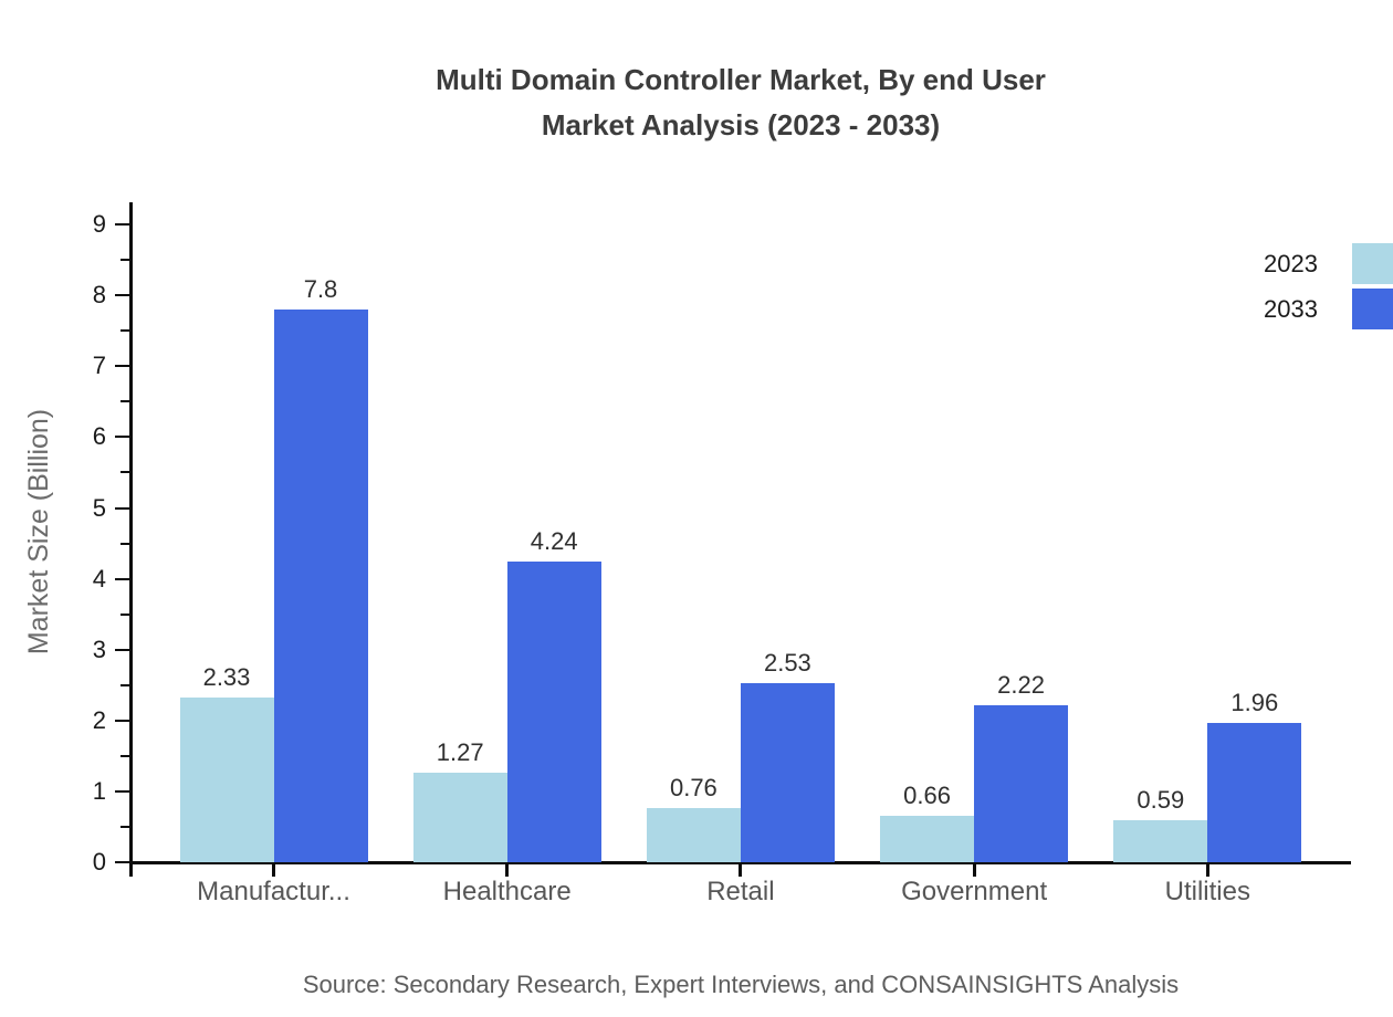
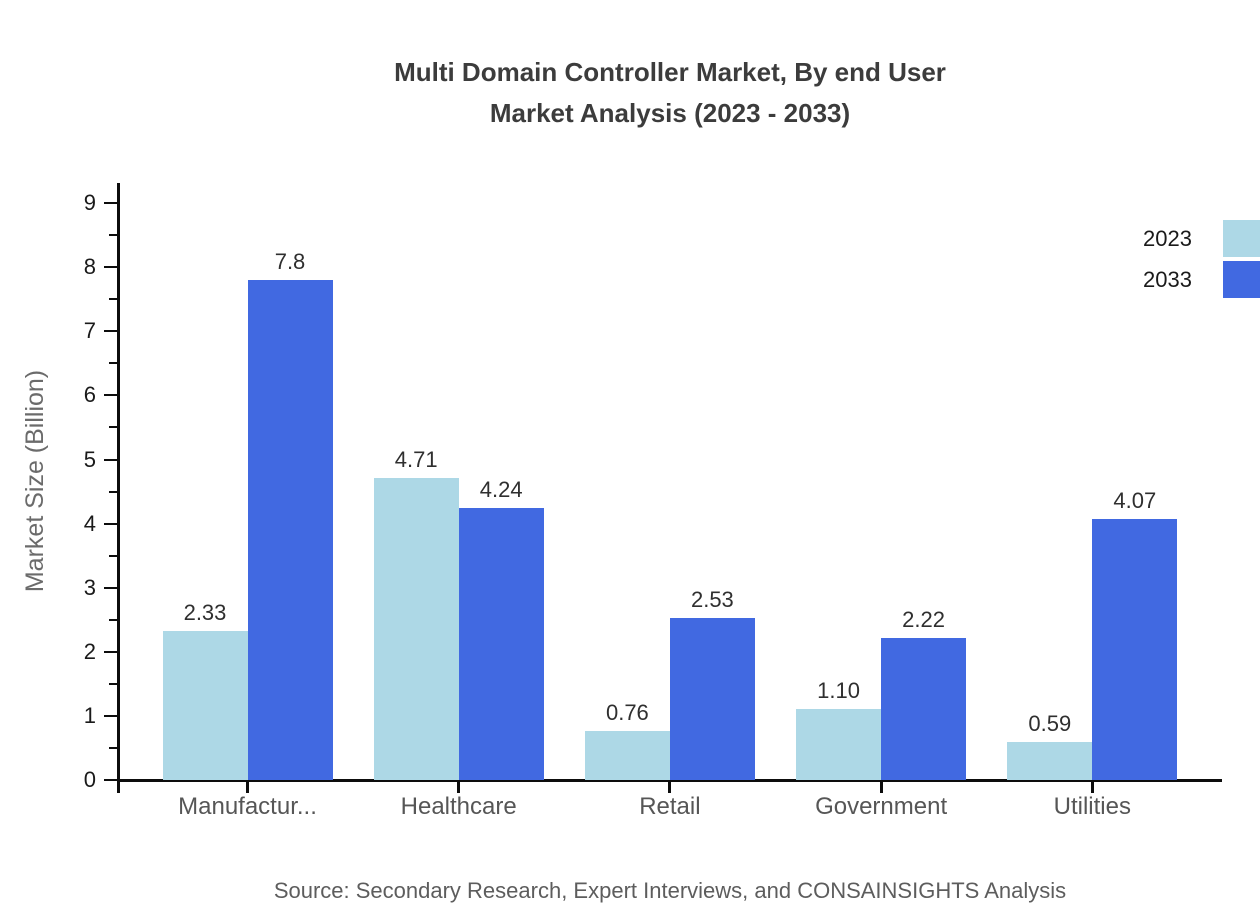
2023/Healthcare: 1.27 -> 4.71
2023/Government: 0.66 -> 1.10
2033/Utilities: 1.96 -> 4.07
